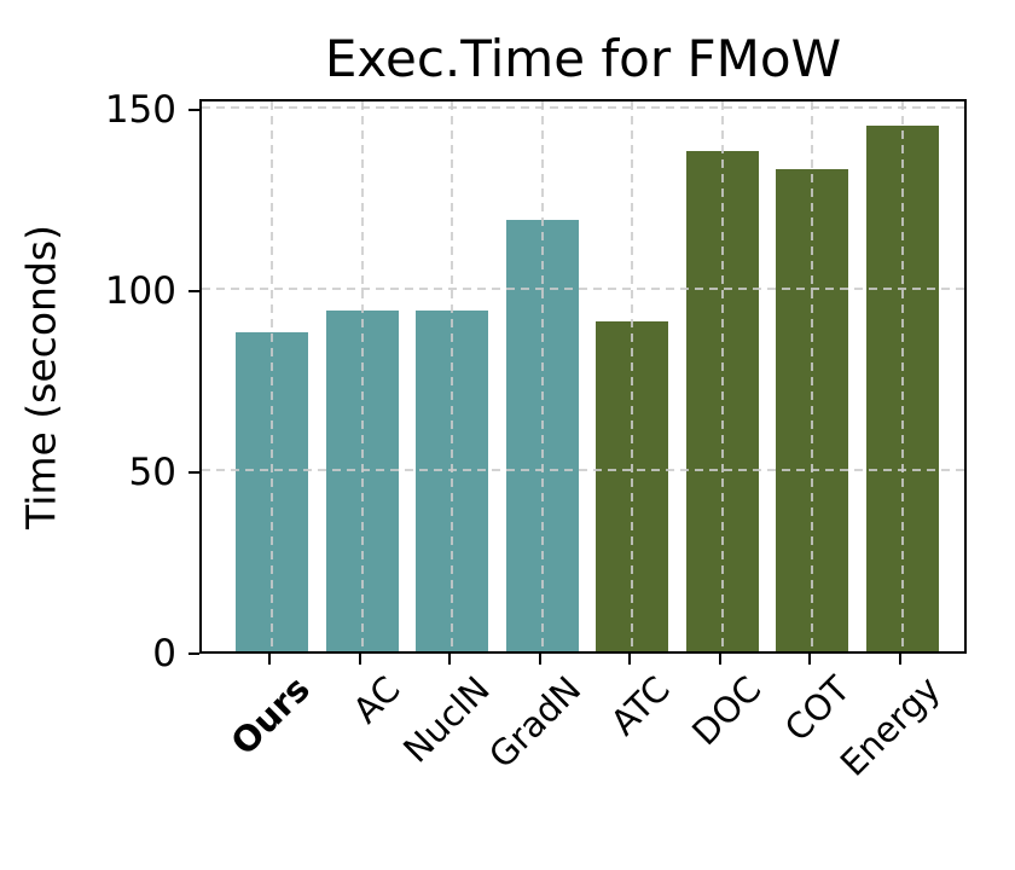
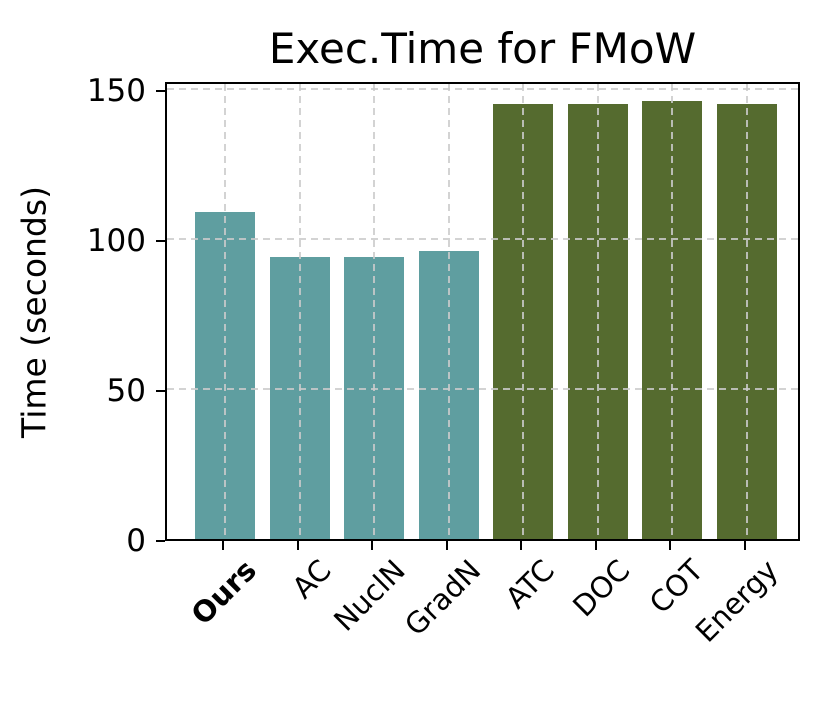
Ours: 88 -> 109
GradN: 119 -> 96
ATC: 91 -> 145
DOC: 138 -> 145
COT: 133 -> 146
